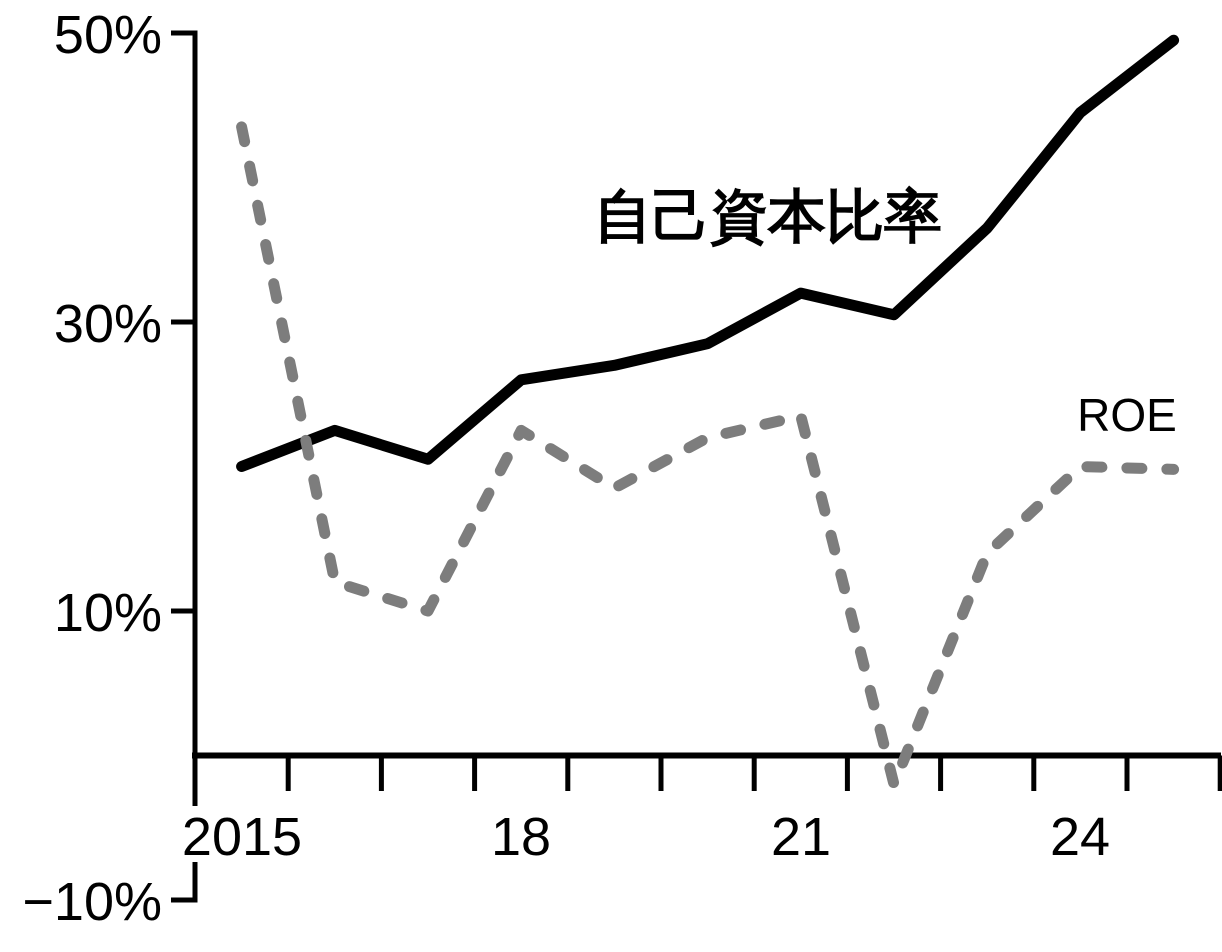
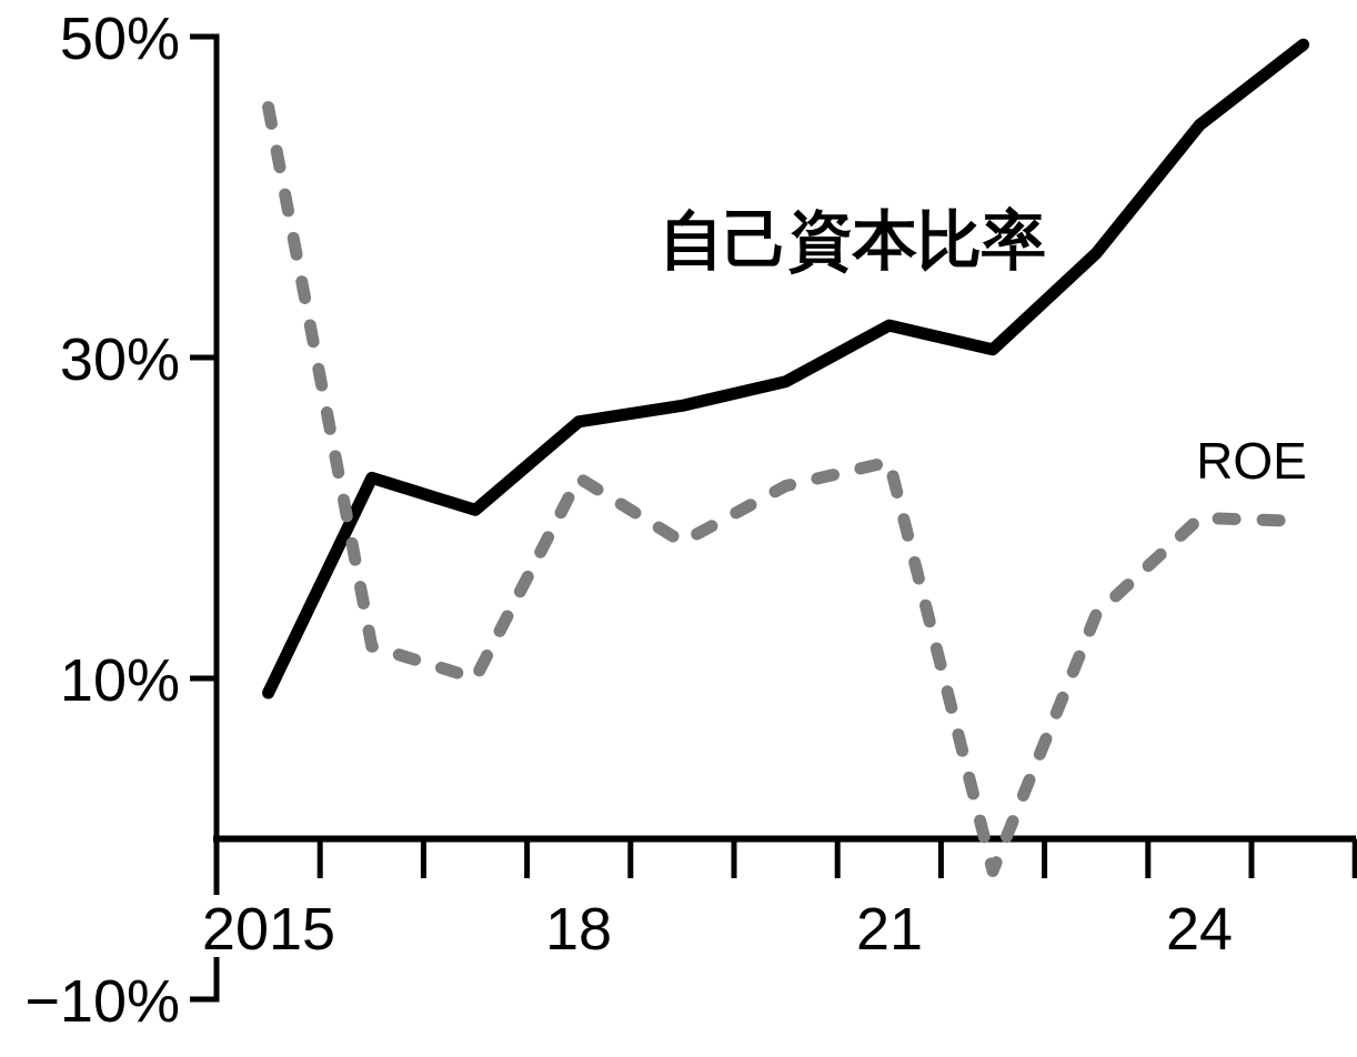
自己資本比率/2015: 20.0% -> 9.1%
ROE/2015: 43.5% -> 45.6%
